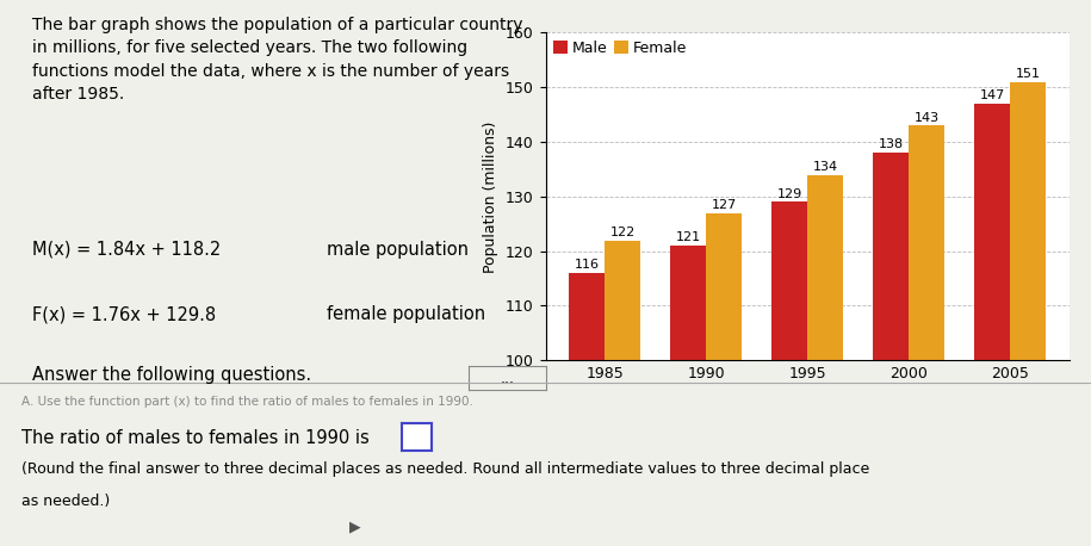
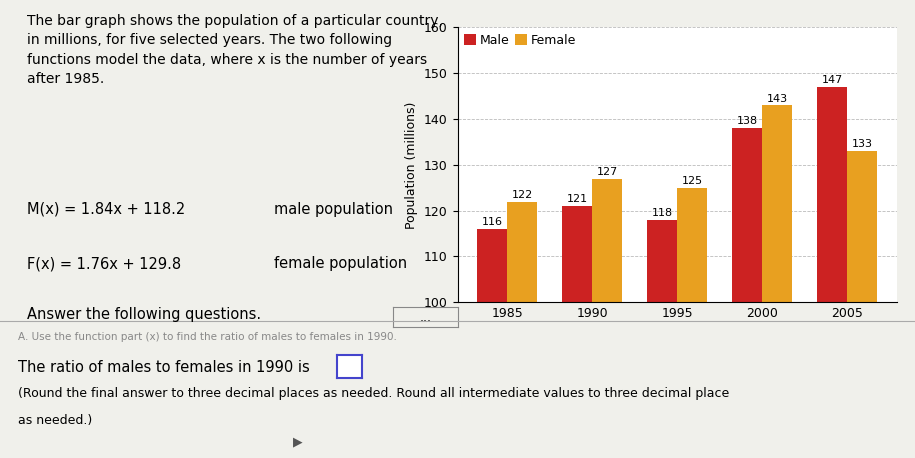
Male/1995: 129 -> 118
Female/1995: 134 -> 125
Female/2005: 151 -> 133
